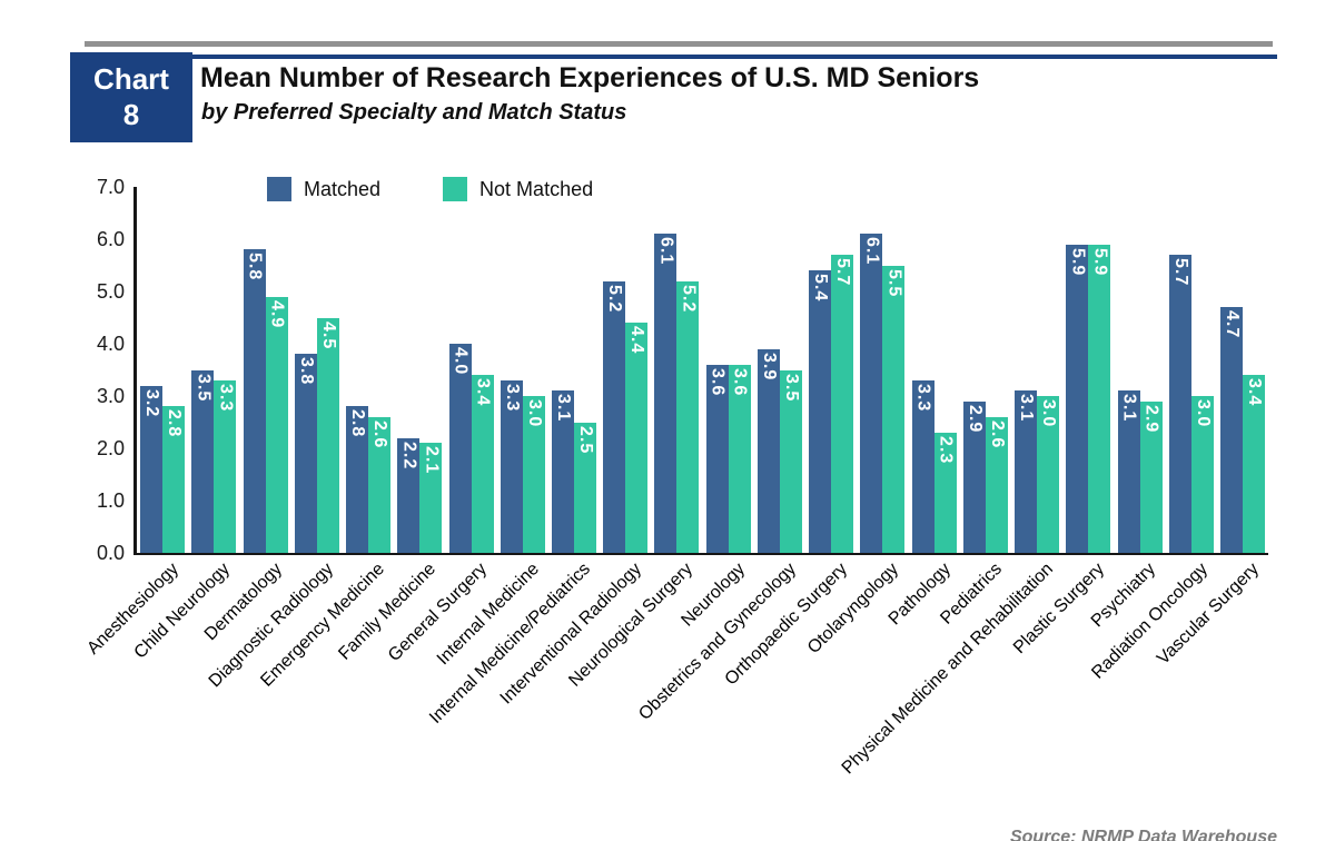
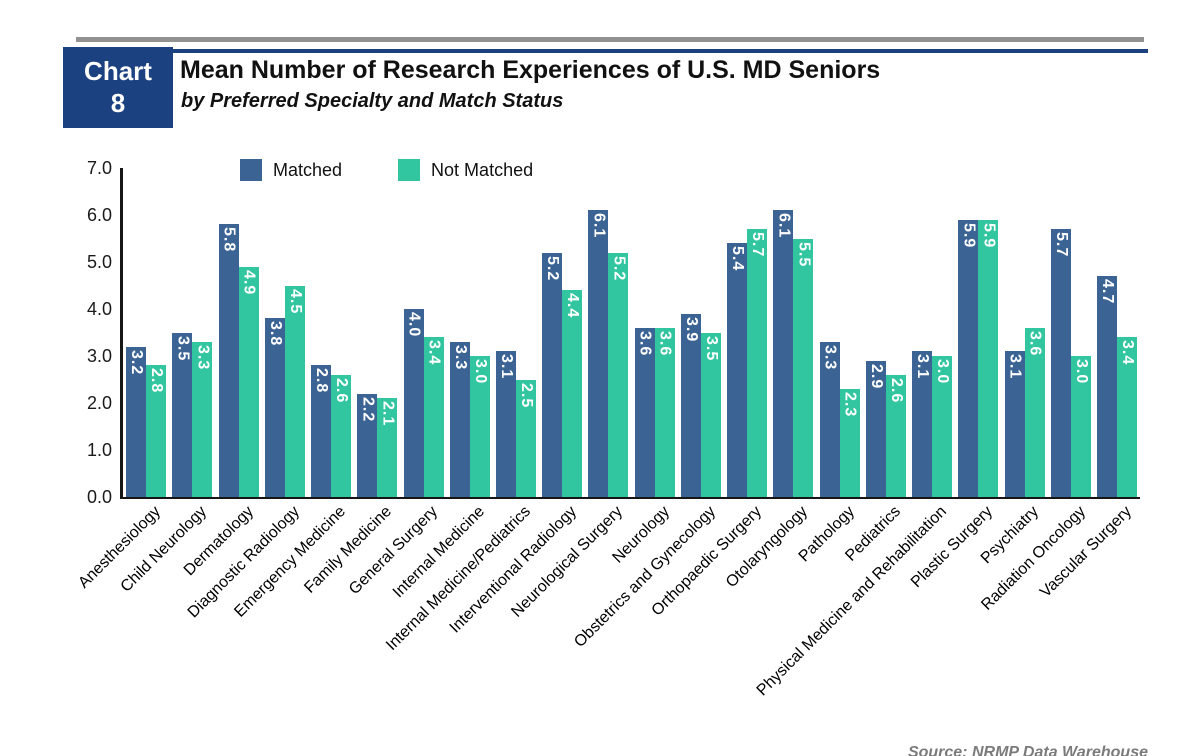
Not Matched/Psychiatry: 2.9 -> 3.6
